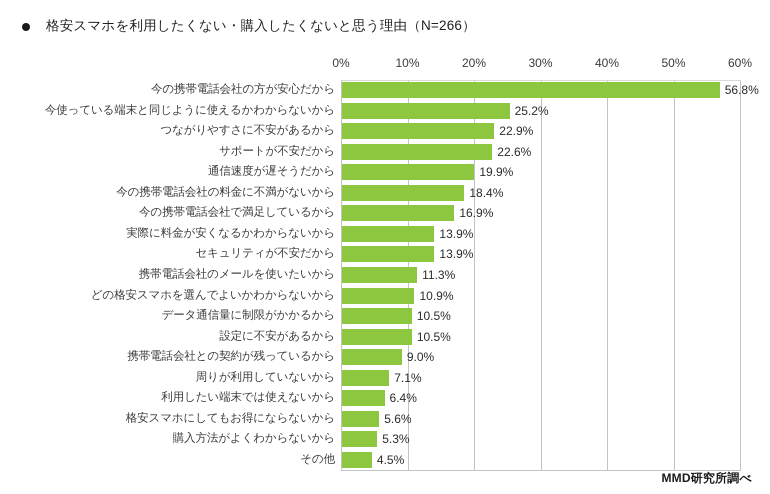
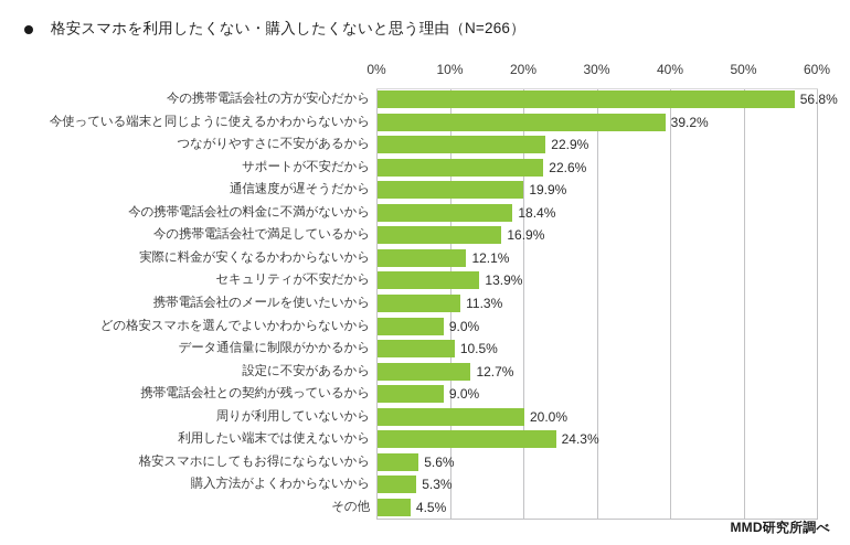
今使っている端末と同じように使えるかわからないから: 25.2% -> 39.2%
実際に料金が安くなるかわからないから: 13.9% -> 12.1%
どの格安スマホを選んでよいかわからないから: 10.9% -> 9.0%
設定に不安があるから: 10.5% -> 12.7%
周りが利用していないから: 7.1% -> 20.0%
利用したい端末では使えないから: 6.4% -> 24.3%
